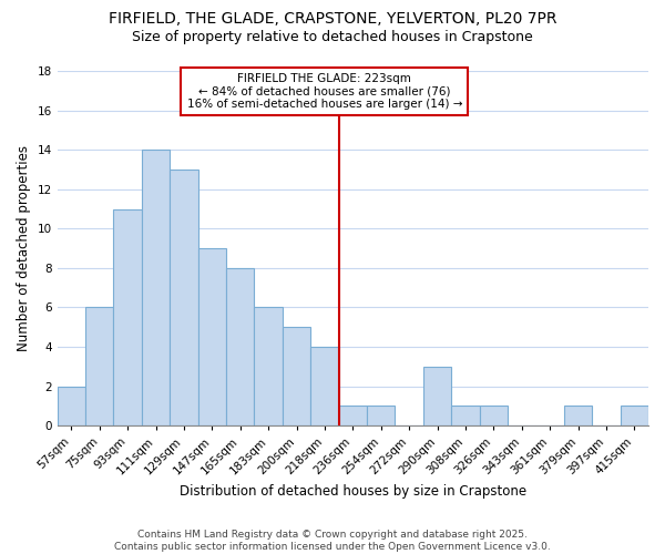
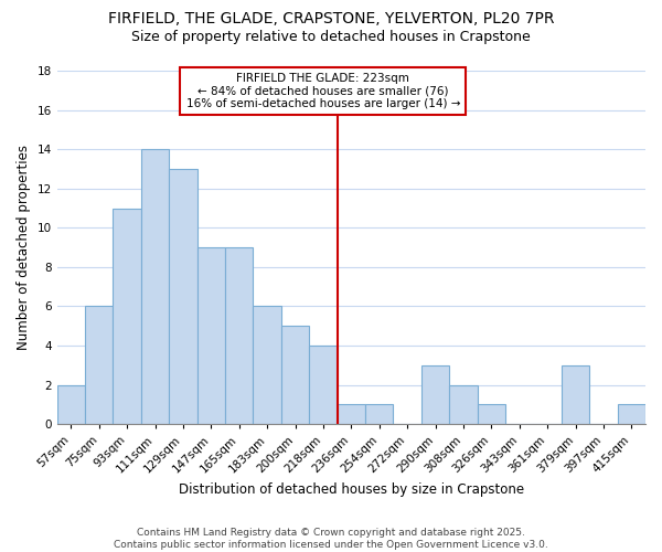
165sqm: 8 -> 9
308sqm: 1 -> 2
379sqm: 1 -> 3
